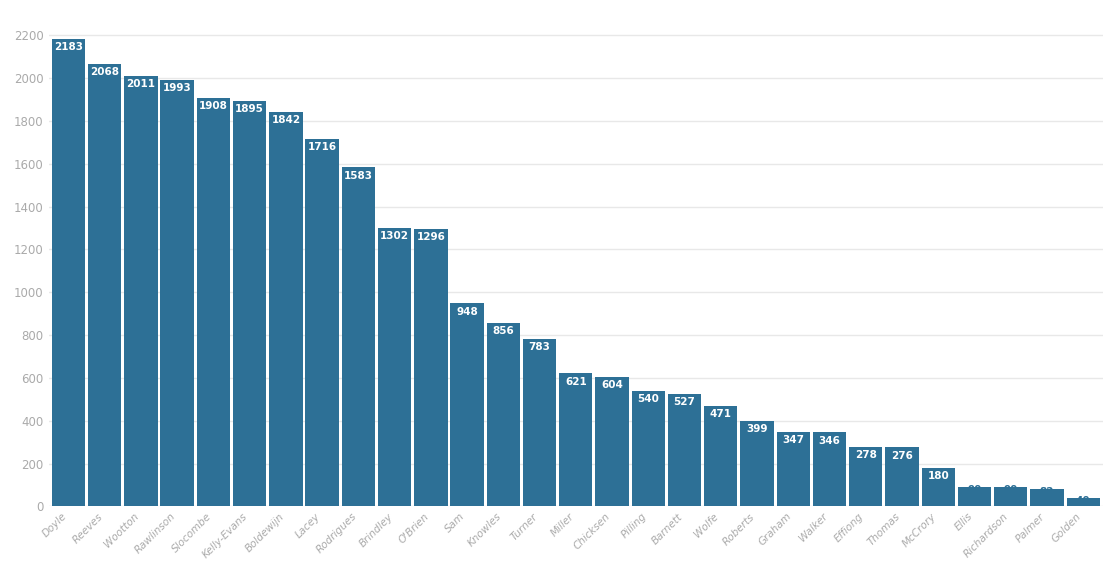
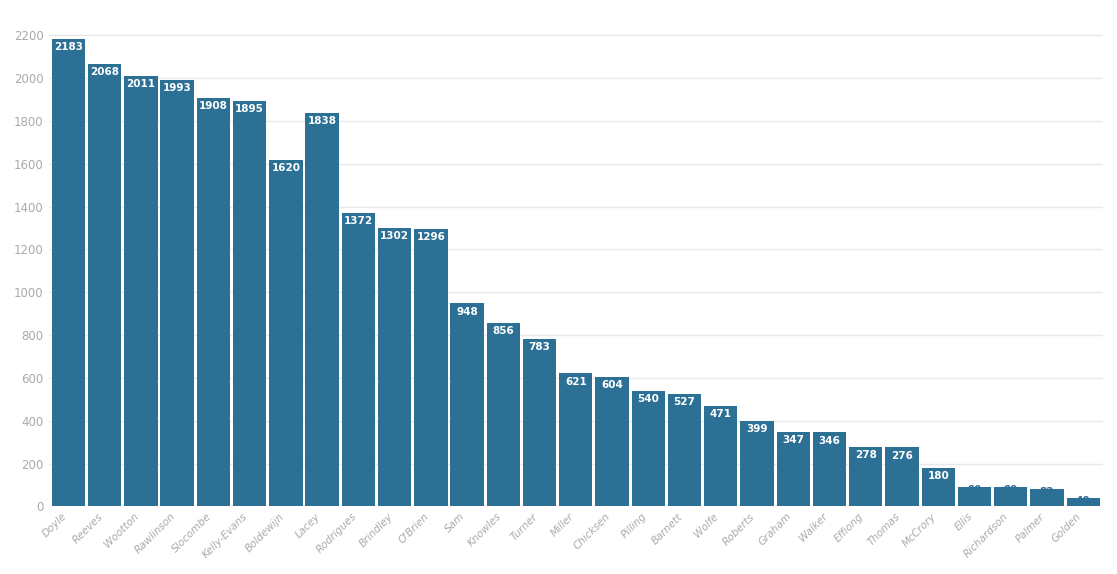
Boldewijn: 1842 -> 1620
Lacey: 1716 -> 1838
Rodrigues: 1583 -> 1372
